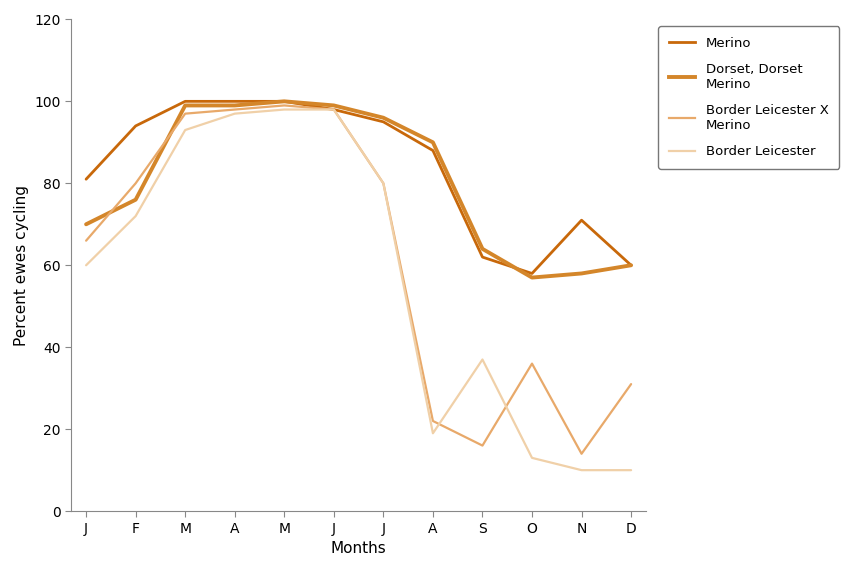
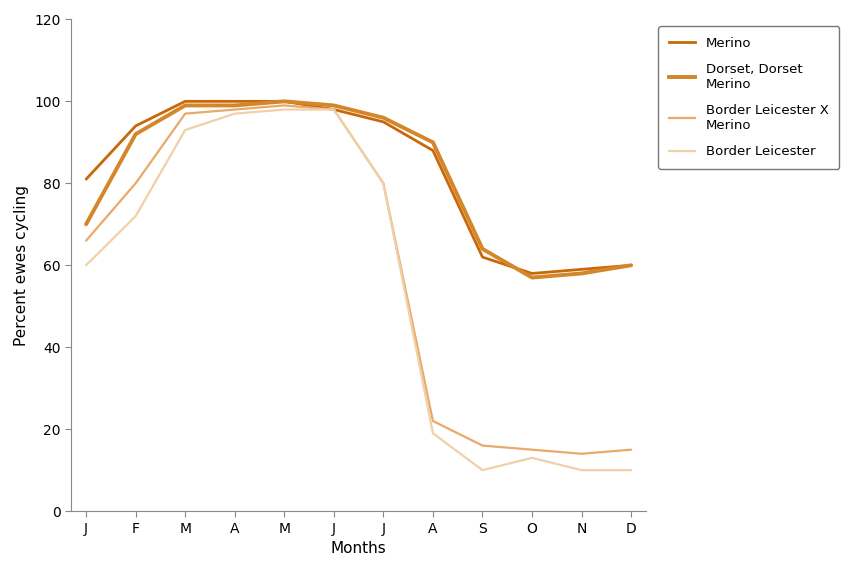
Dorset, Dorset Merino/F: 76 -> 92
Border Leicester/S: 37 -> 10
Border Leicester X Merino/O: 36 -> 15
Merino/N: 71 -> 59
Border Leicester X Merino/D: 31 -> 15
